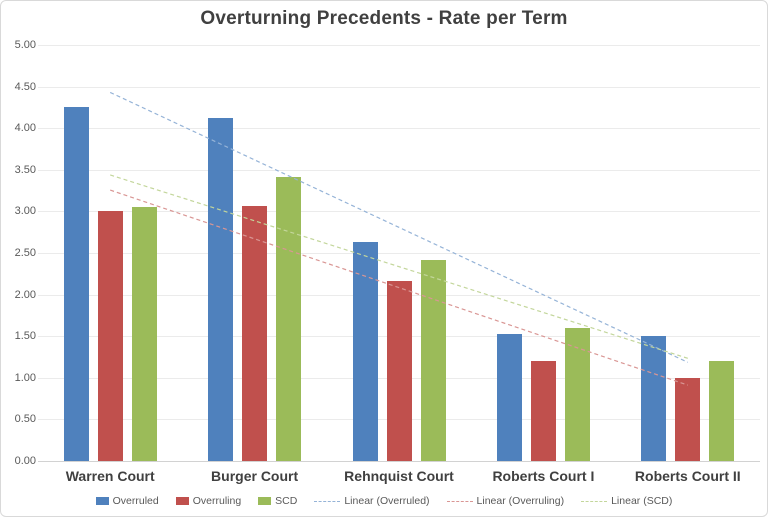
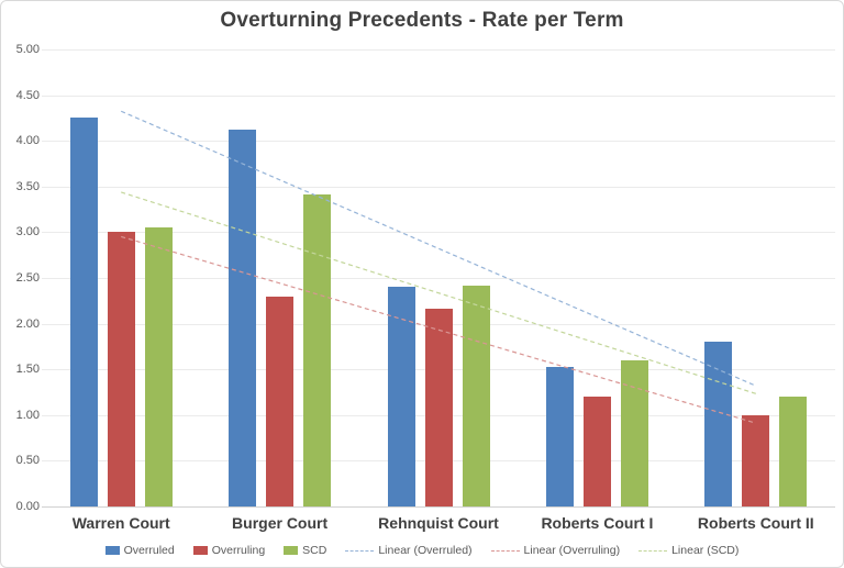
Overruling/Burger Court: 3.1 -> 2.3
Overruled/Rehnquist Court: 2.6 -> 2.4
Overruled/Roberts Court II: 1.5 -> 1.8
